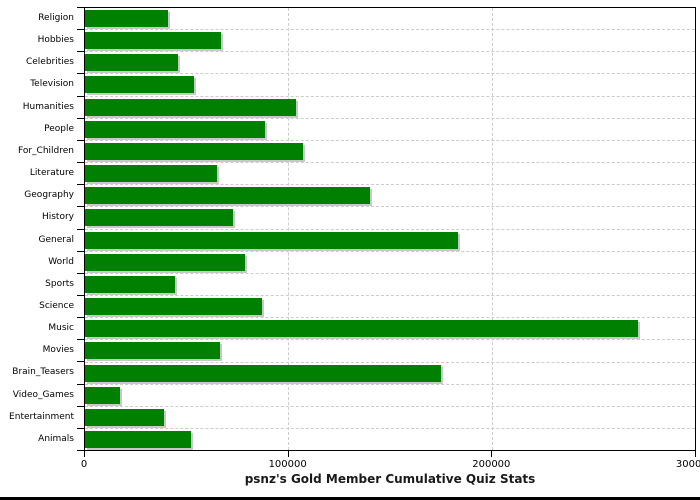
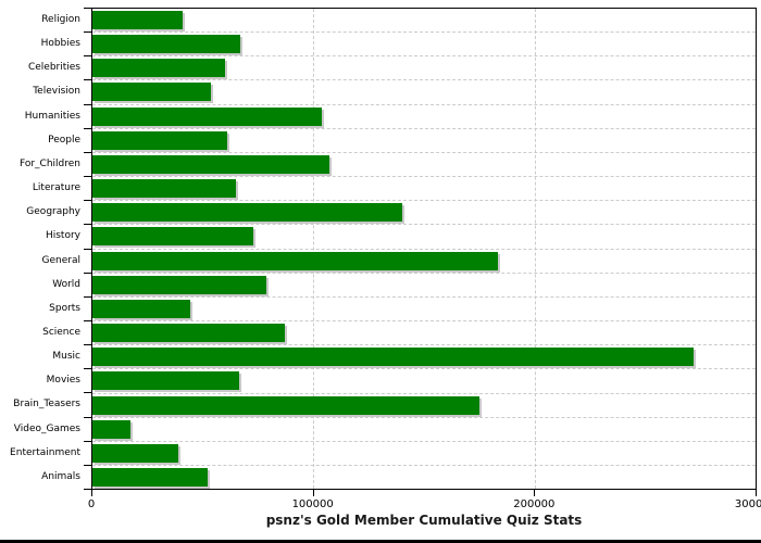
Celebrities: 46000 -> 60000
People: 88000 -> 61000
